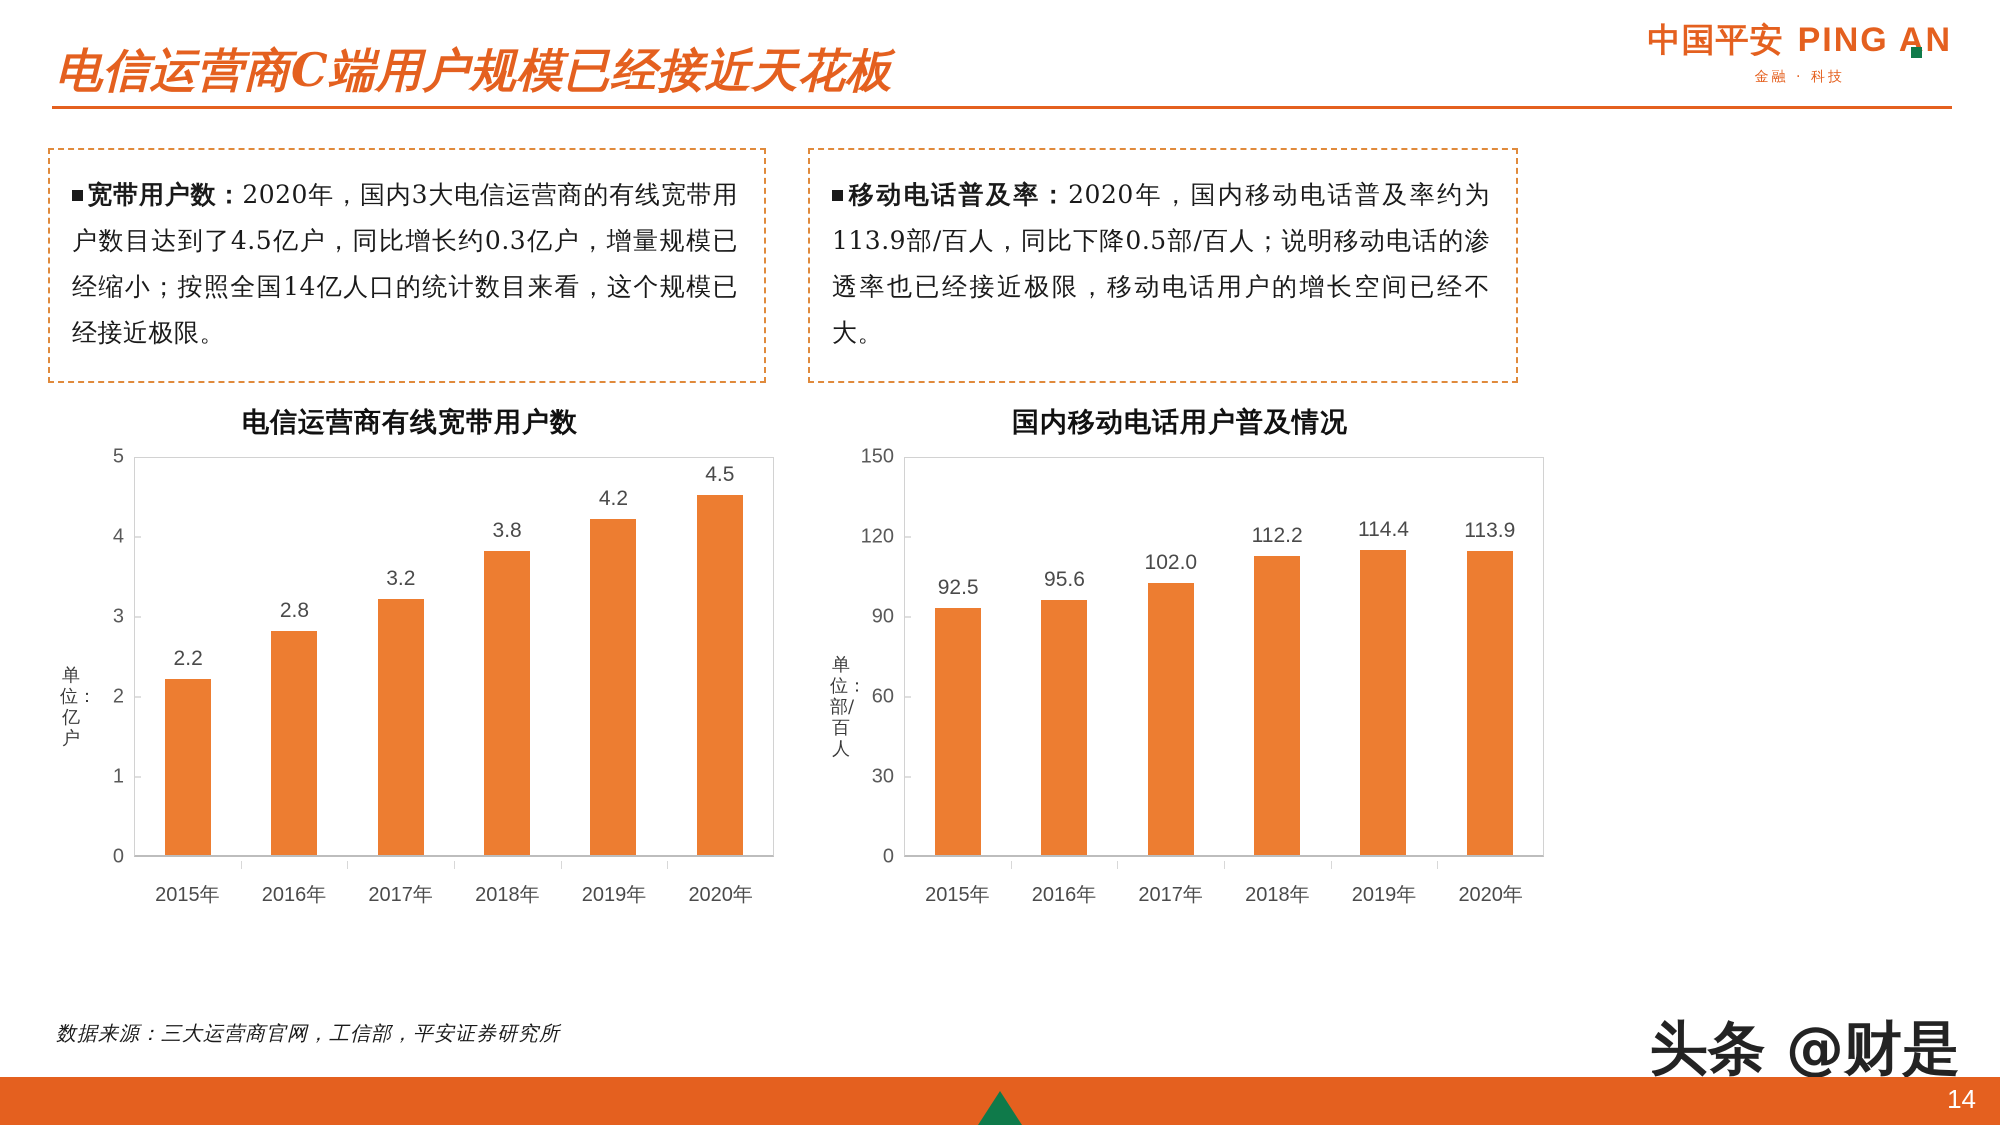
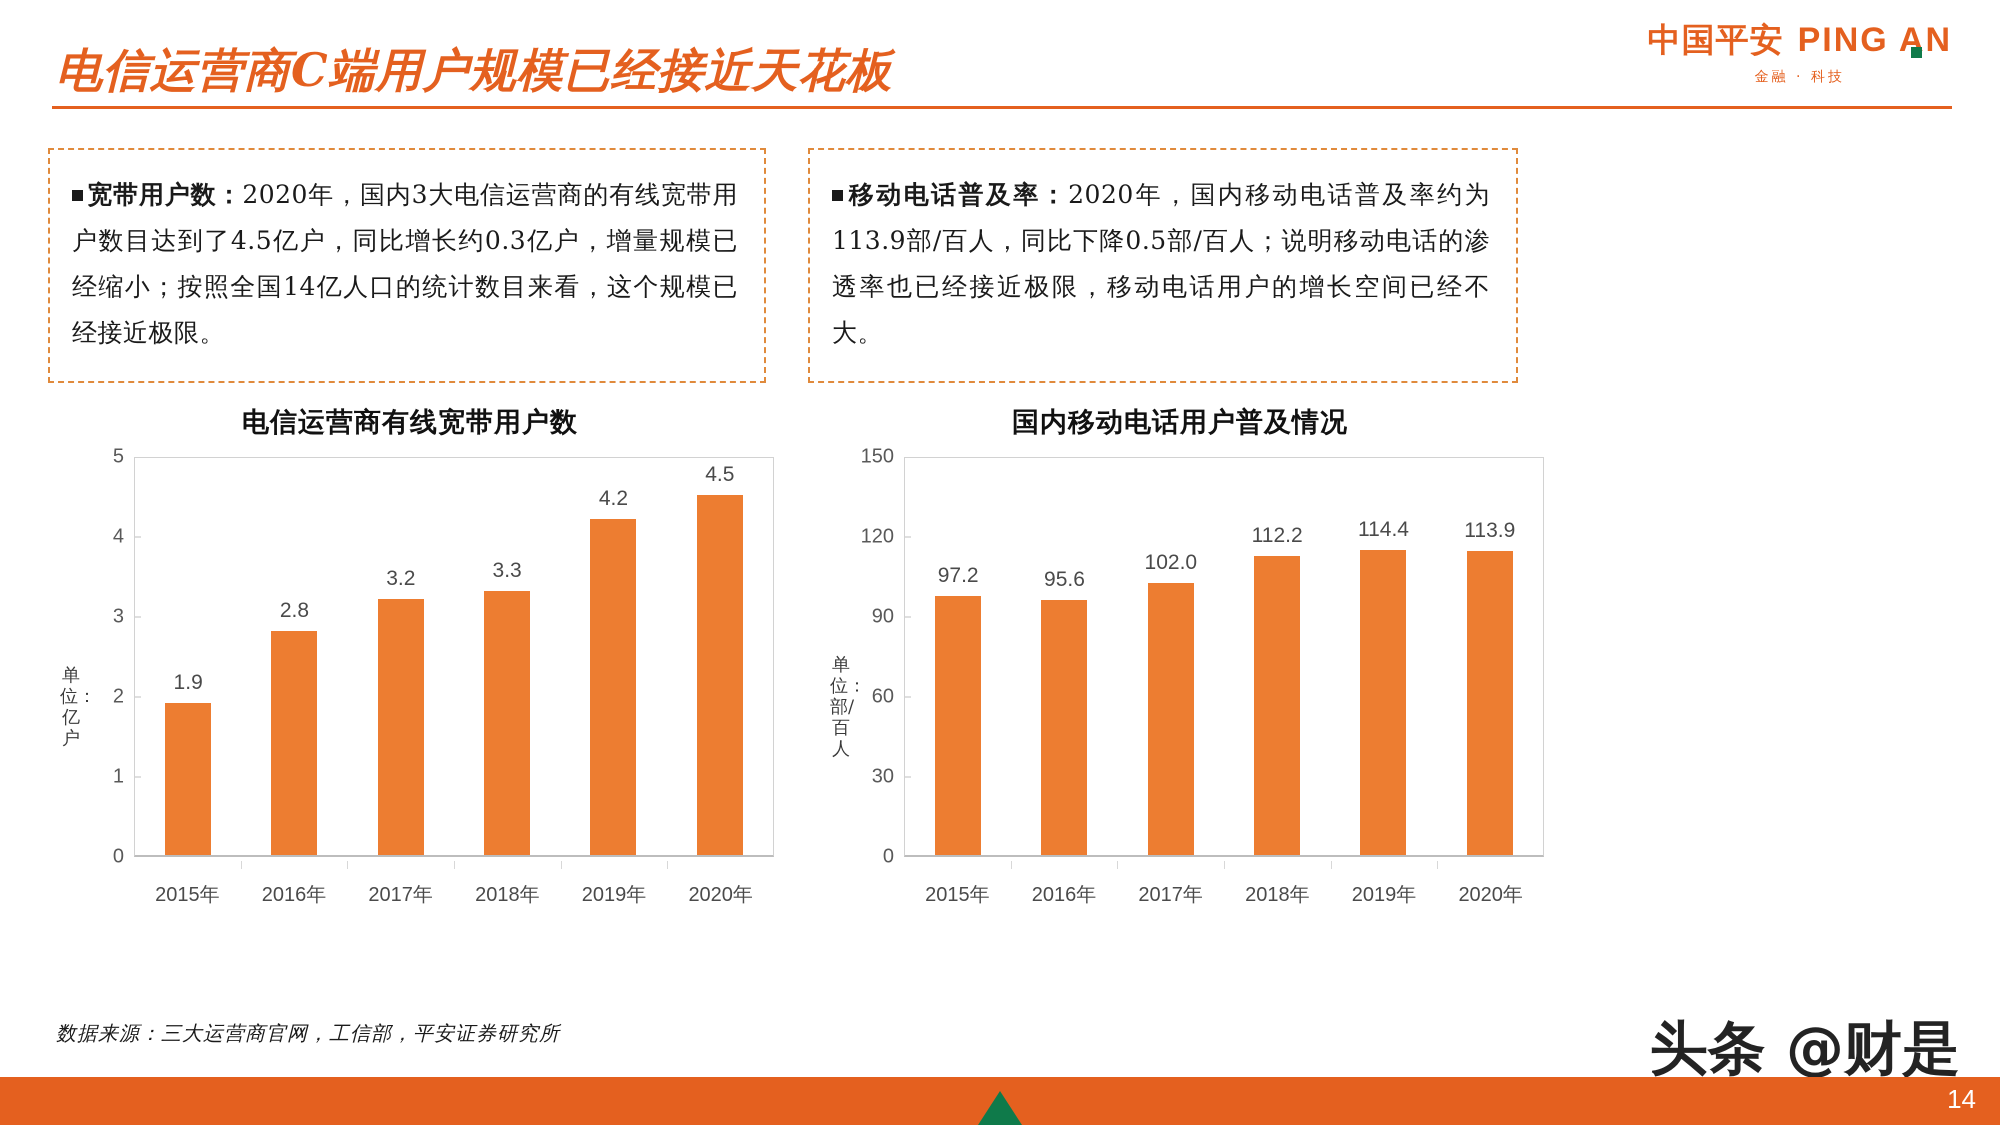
电信运营商有线宽带用户数/2015年: 2.2 -> 1.9
电信运营商有线宽带用户数/2018年: 3.8 -> 3.3
国内移动电话用户普及情况/2015年: 92.5 -> 97.2
